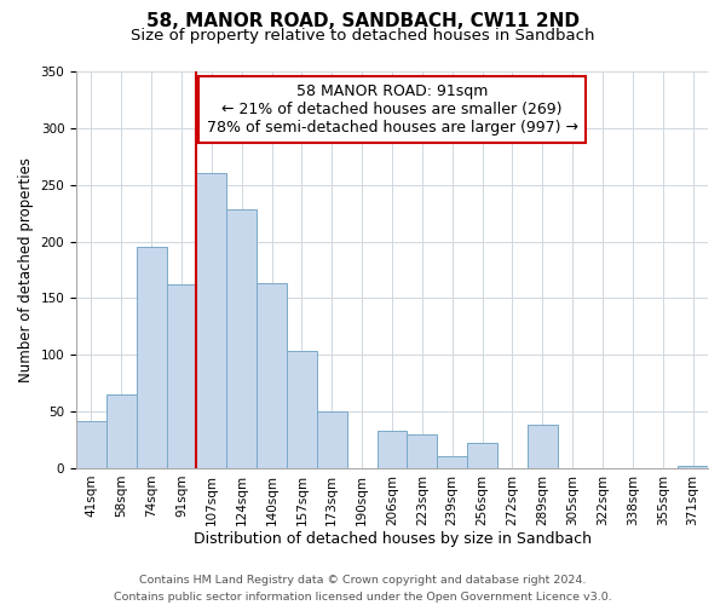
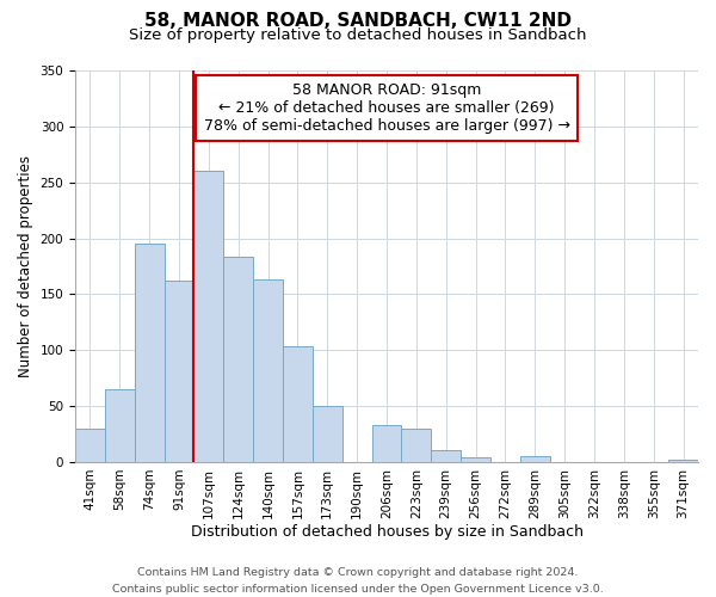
41sqm: 42 -> 30
124sqm: 228 -> 184
256sqm: 22 -> 4
289sqm: 38 -> 5
